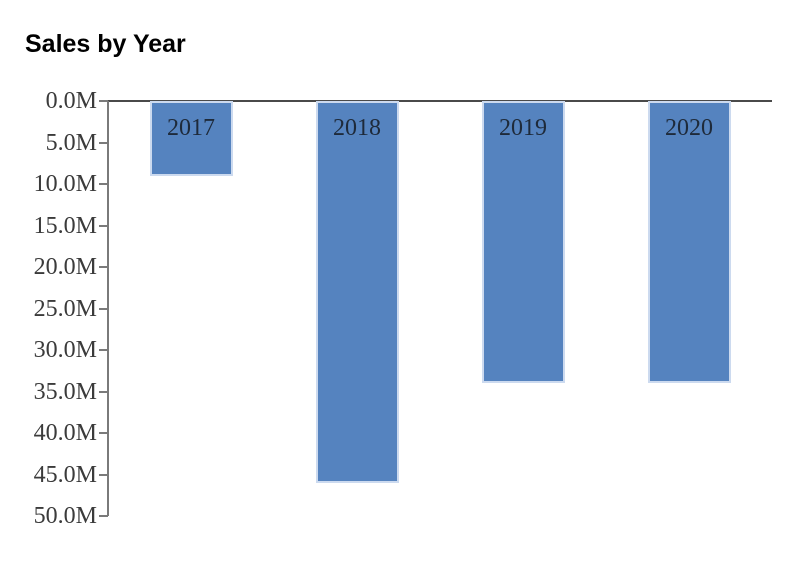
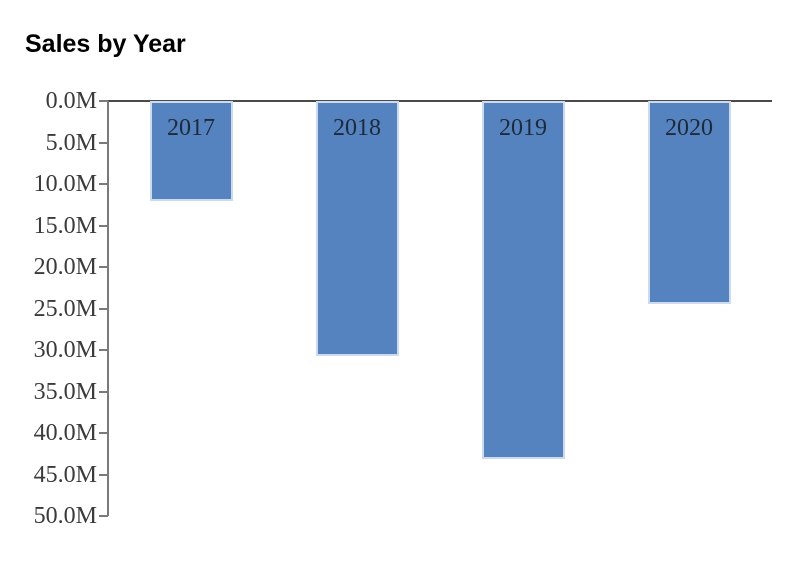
2017: 9M -> 12M
2018: 46M -> 31M
2019: 34M -> 43M
2020: 34M -> 24M
